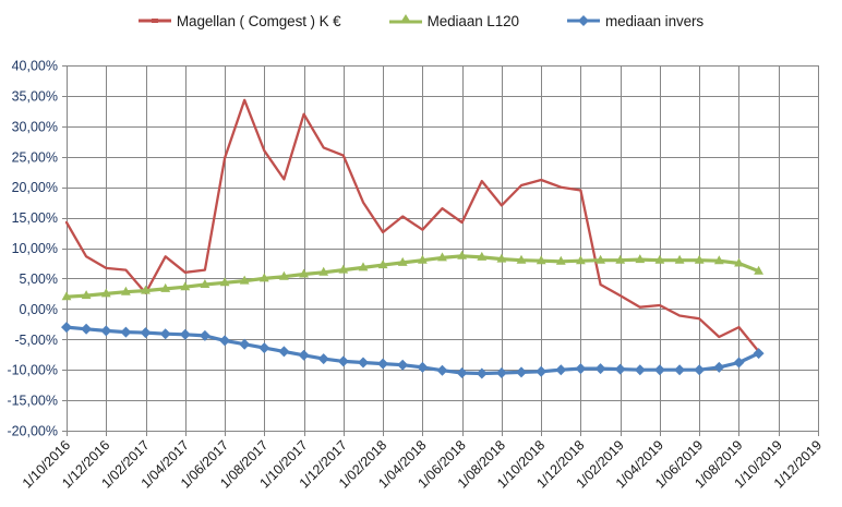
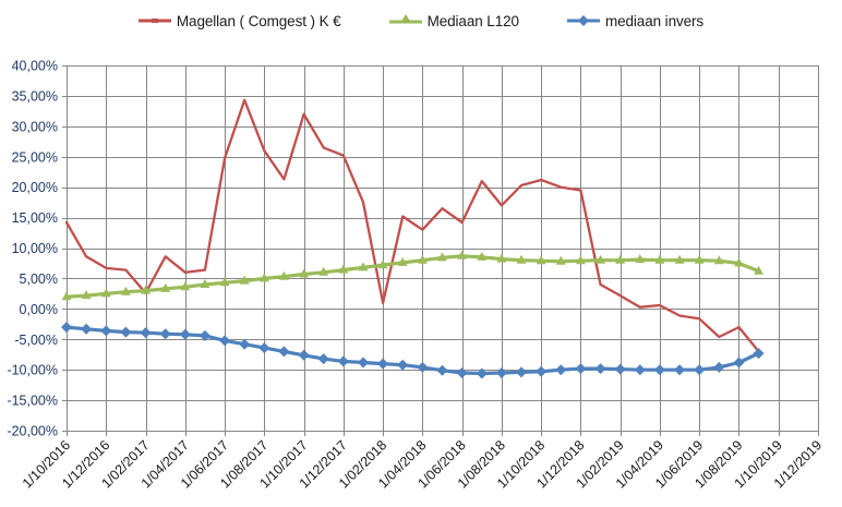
Magellan ( Comgest ) K €/1/02/2018: 13% -> 1%
